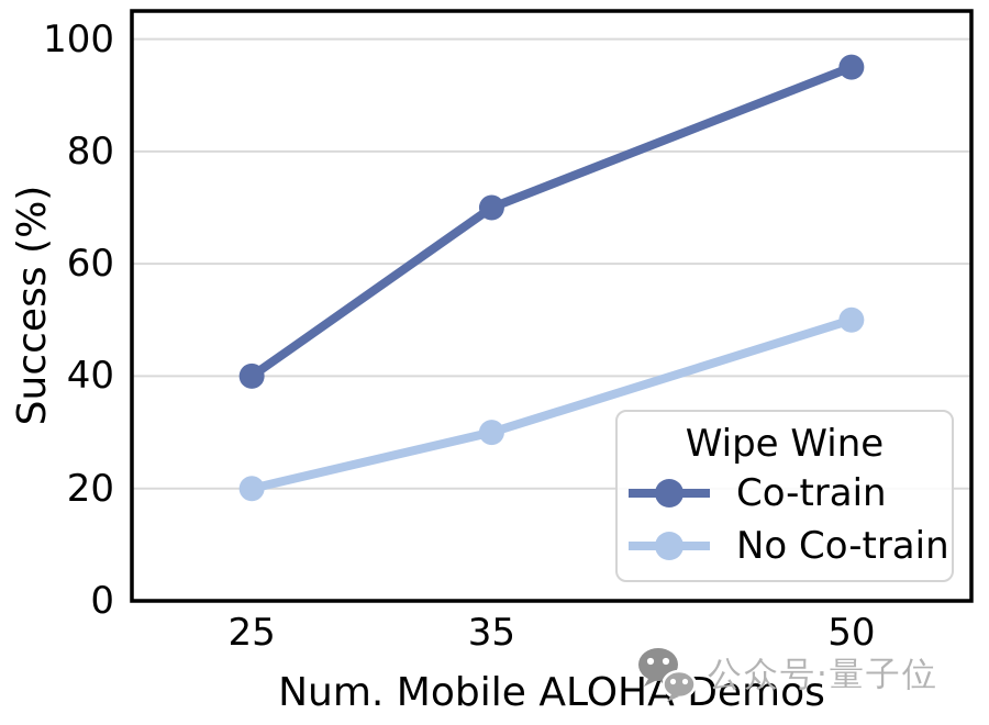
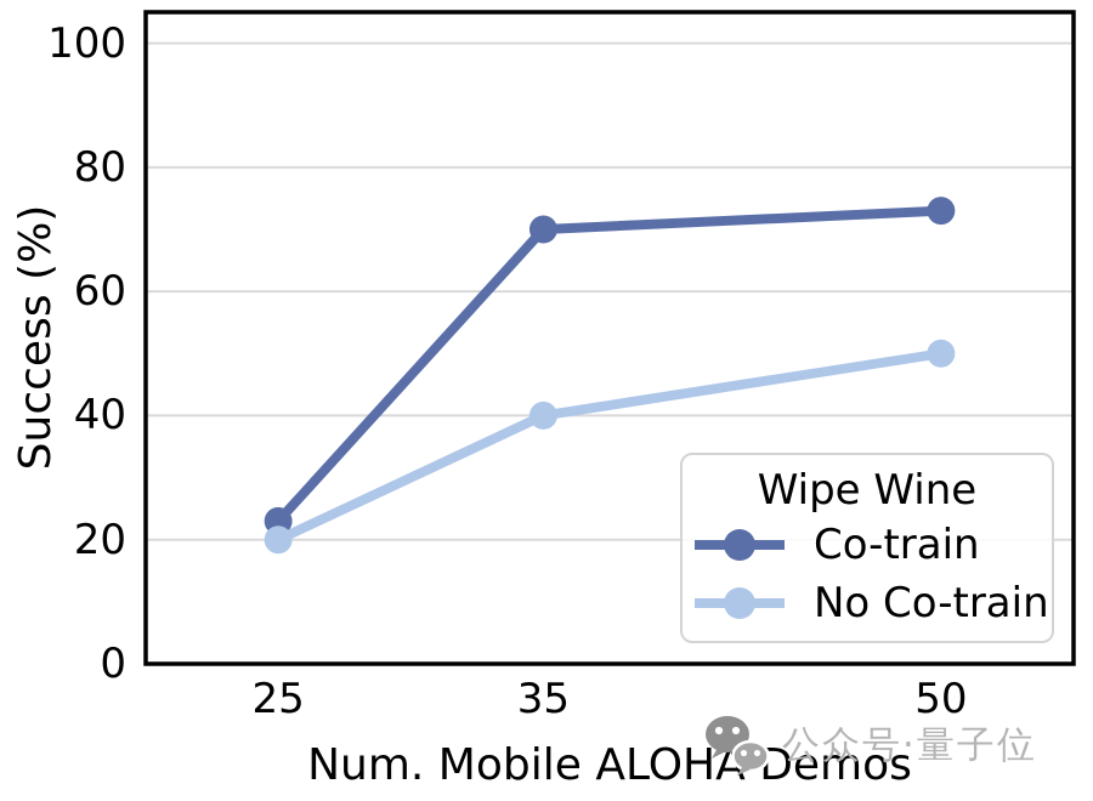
Co-train/25: 40 -> 23
No Co-train/35: 30 -> 40
Co-train/50: 95 -> 73
